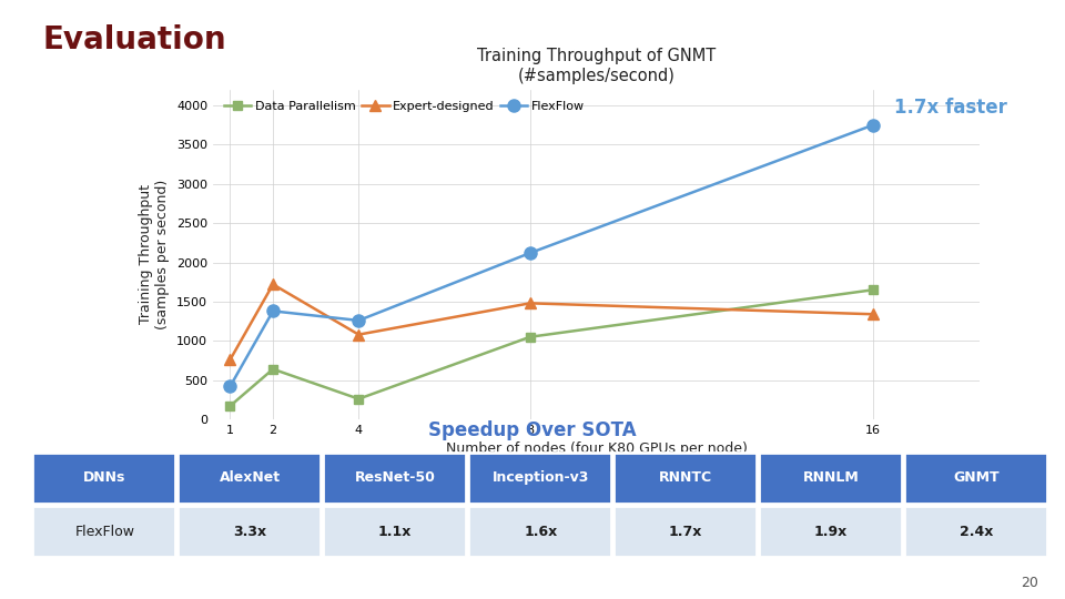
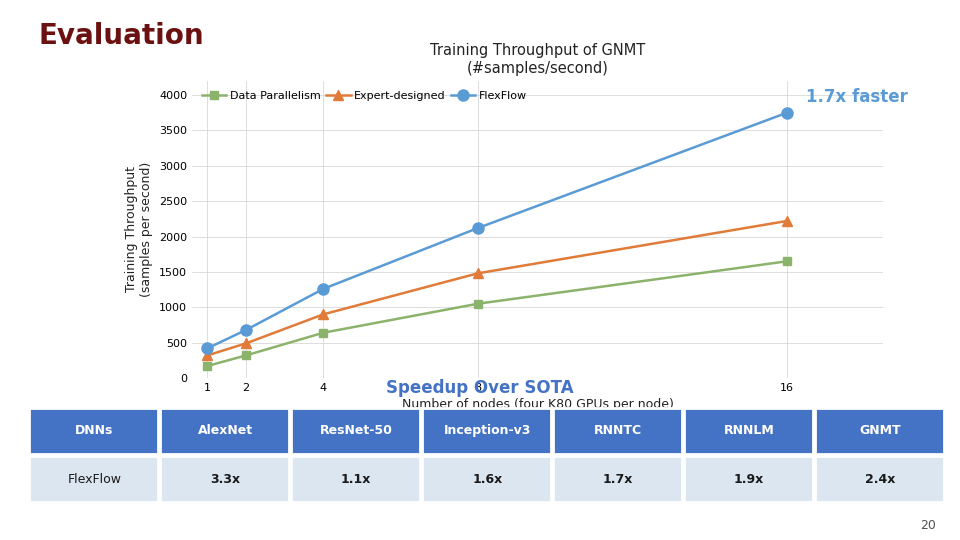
Expert-designed/1: 760 -> 320
Data Parallelism/2: 640 -> 320
Expert-designed/2: 1720 -> 490
FlexFlow/2: 1380 -> 680
Data Parallelism/4: 260 -> 640
Expert-designed/4: 1080 -> 900
Expert-designed/16: 1340 -> 2220
